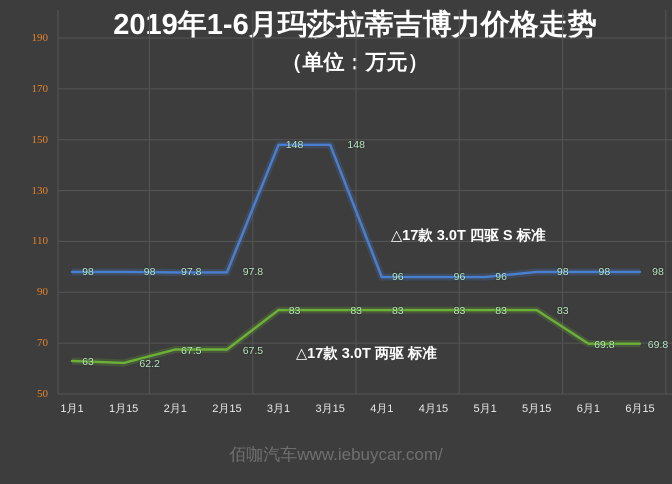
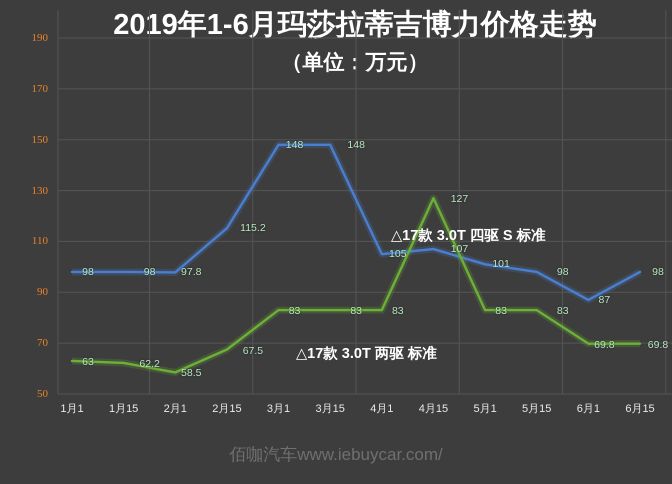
△17款 3.0T 两驱 标准/2月1: 67.5 -> 58.5
△17款 3.0T 四驱 S 标准/2月15: 97.8 -> 115.2
△17款 3.0T 四驱 S 标准/4月1: 96 -> 105
△17款 3.0T 四驱 S 标准/4月15: 96 -> 107
△17款 3.0T 两驱 标准/4月15: 83 -> 127
△17款 3.0T 四驱 S 标准/5月1: 96 -> 101
△17款 3.0T 四驱 S 标准/6月1: 98 -> 87
